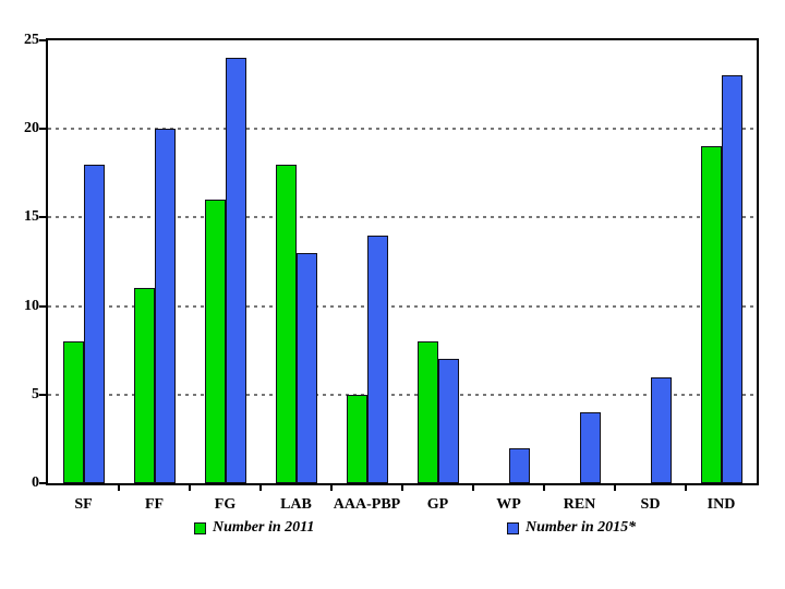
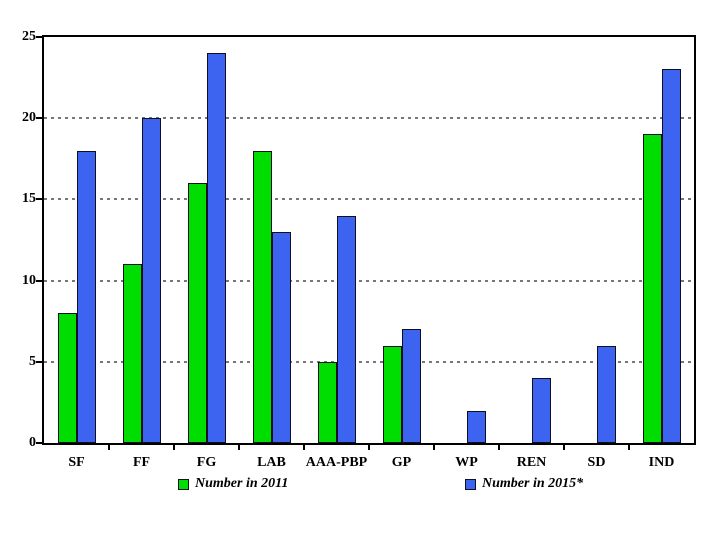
Number in 2011/GP: 8 -> 6
